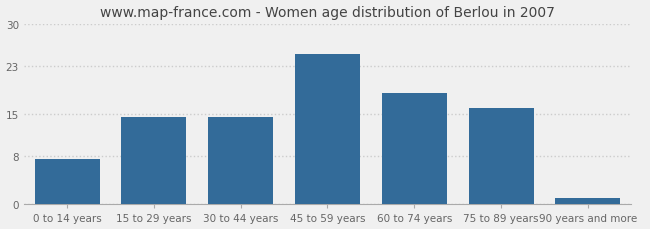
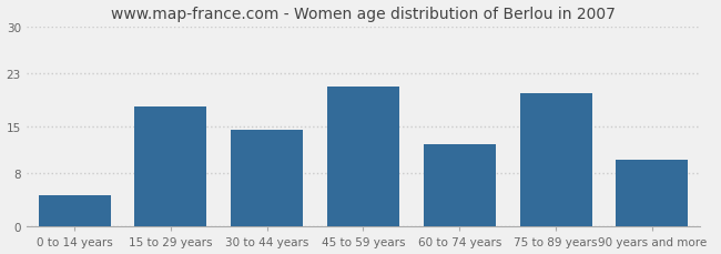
0 to 14 years: 7.5 -> 4.8
15 to 29 years: 14.5 -> 18.0
45 to 59 years: 25.0 -> 21.0
60 to 74 years: 18.5 -> 12.4
75 to 89 years: 16.0 -> 20.0
90 years and more: 1.0 -> 10.0
